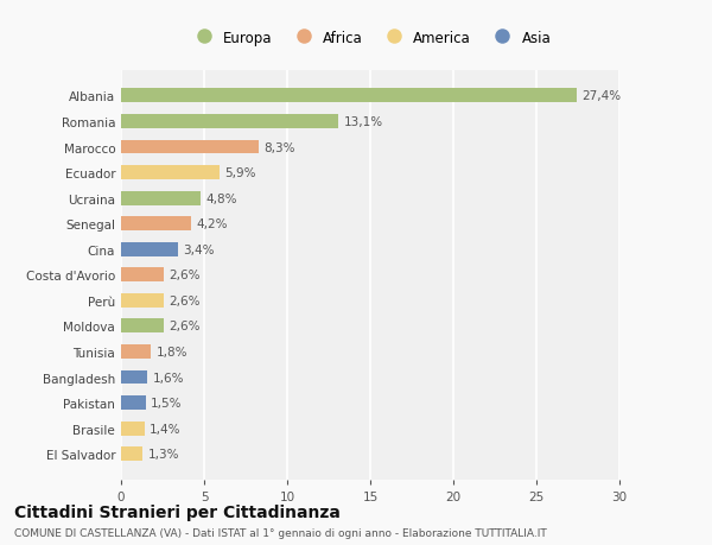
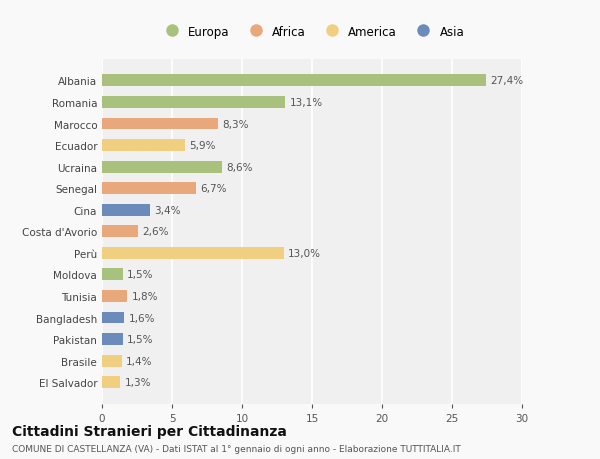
Ucraina: 4,8% -> 8,6%
Senegal: 4,2% -> 6,7%
Perù: 2,6% -> 13,0%
Moldova: 2,6% -> 1,5%
